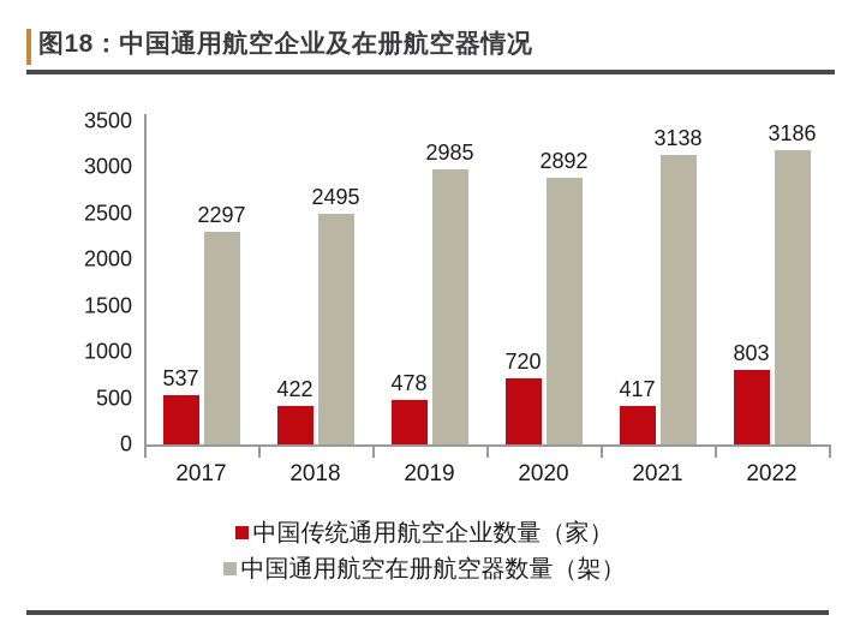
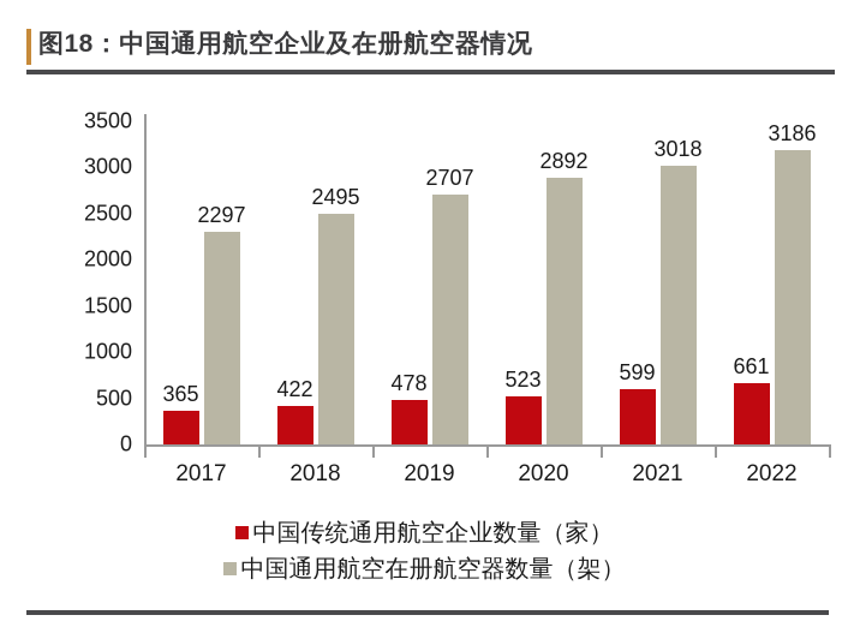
中国传统通用航空企业数量（家）/2017: 537 -> 365
中国通用航空在册航空器数量（架）/2019: 2985 -> 2707
中国传统通用航空企业数量（家）/2020: 720 -> 523
中国传统通用航空企业数量（家）/2021: 417 -> 599
中国通用航空在册航空器数量（架）/2021: 3138 -> 3018
中国传统通用航空企业数量（家）/2022: 803 -> 661
